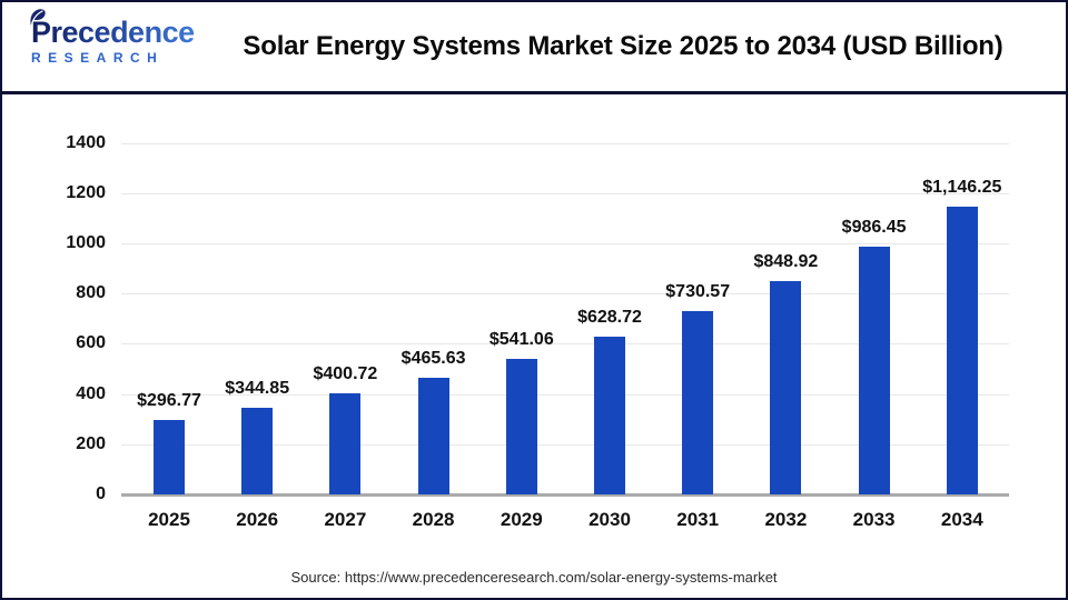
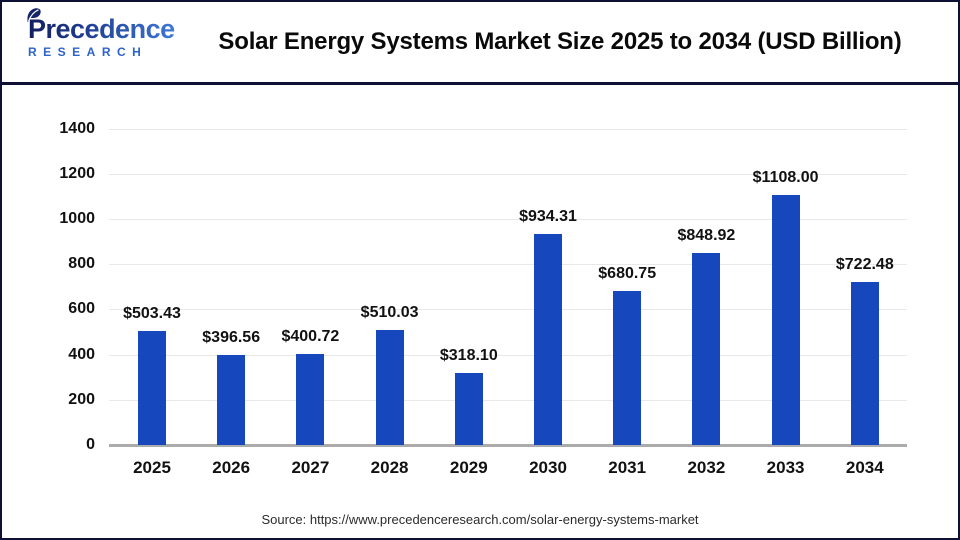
2025: $296.77 -> $503.43
2026: $344.85 -> $396.56
2028: $465.63 -> $510.03
2029: $541.06 -> $318.10
2030: $628.72 -> $934.31
2031: $730.57 -> $680.75
2033: $986.45 -> $1108.00
2034: $1,146.25 -> $722.48
